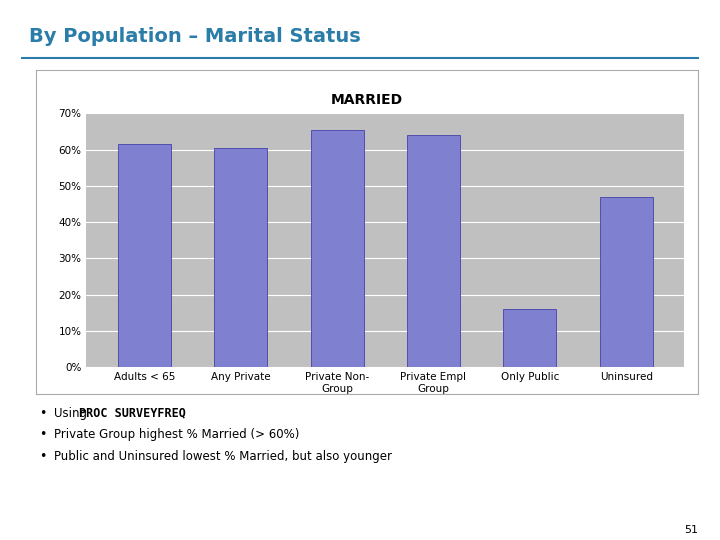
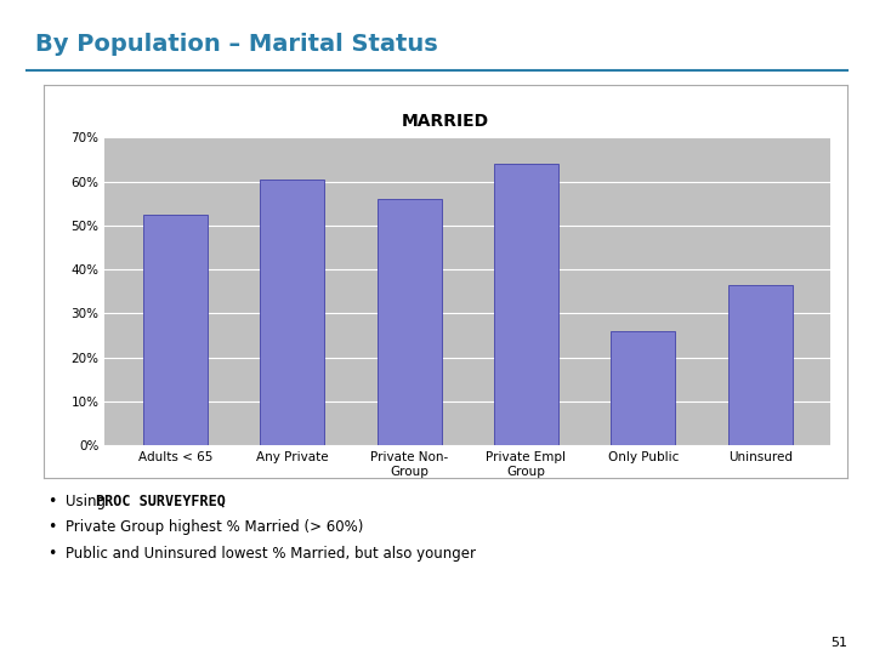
Adults < 65: 61.5% -> 52.5%
Private Non- Group: 65.5% -> 56.0%
Only Public: 16.0% -> 26.0%
Uninsured: 47.0% -> 36.5%
